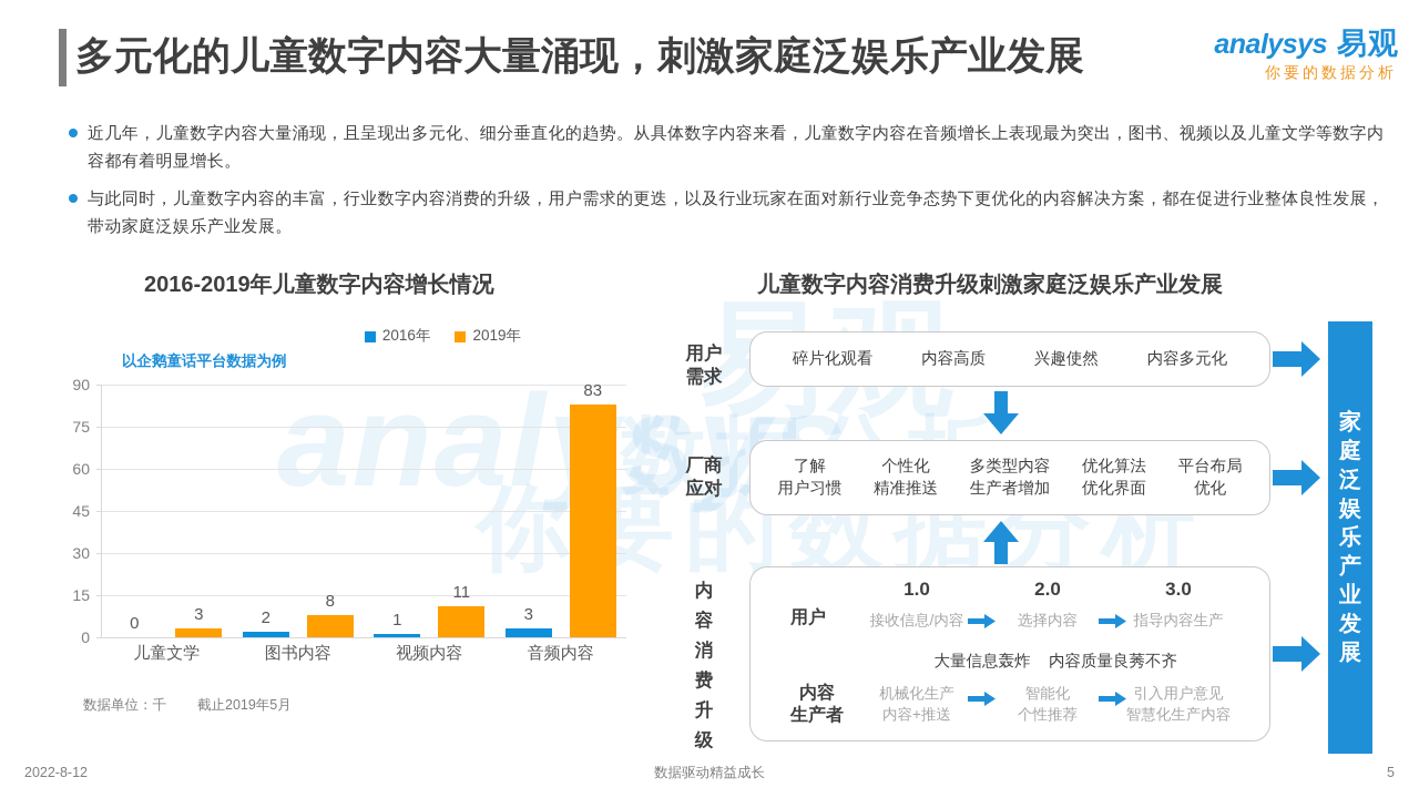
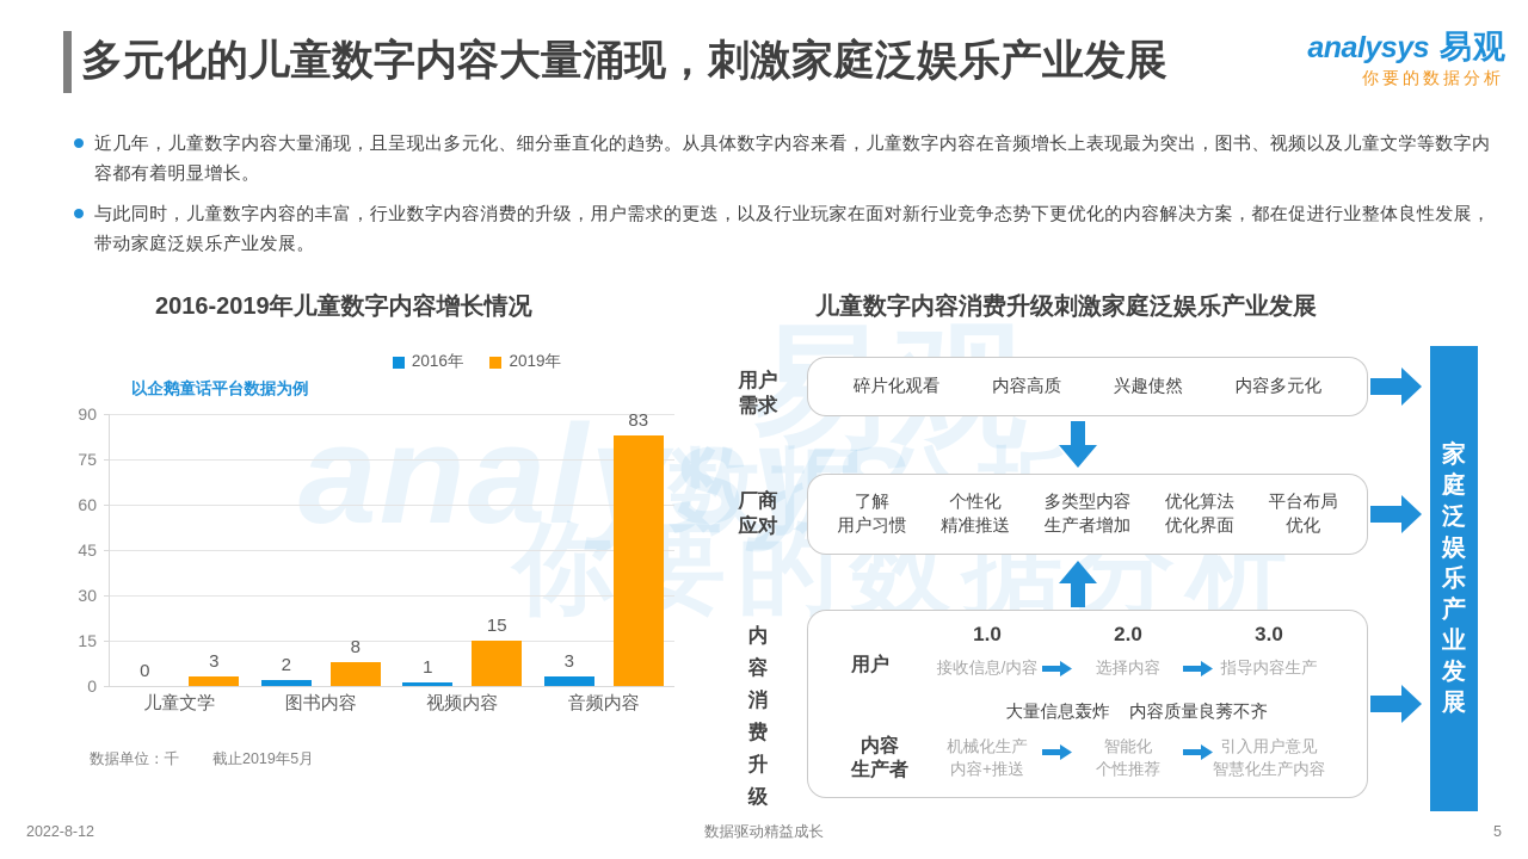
2019年/视频内容: 11 -> 15
